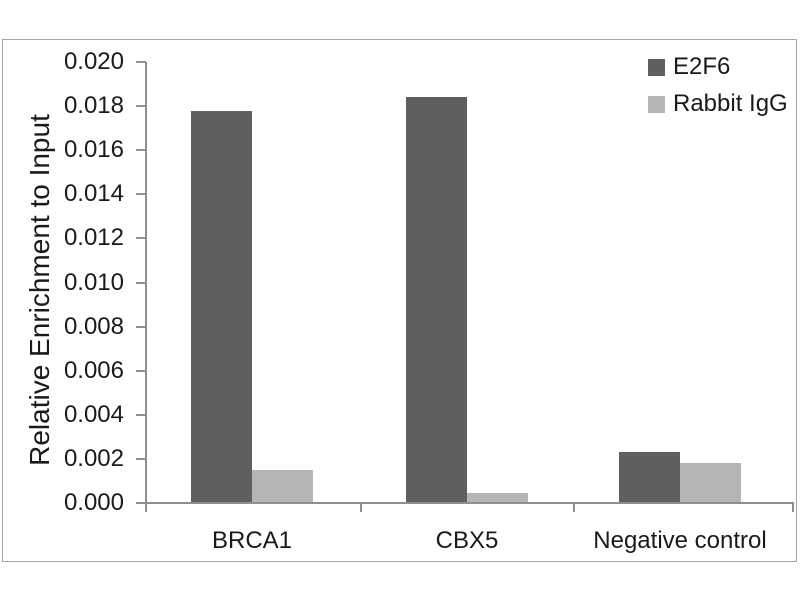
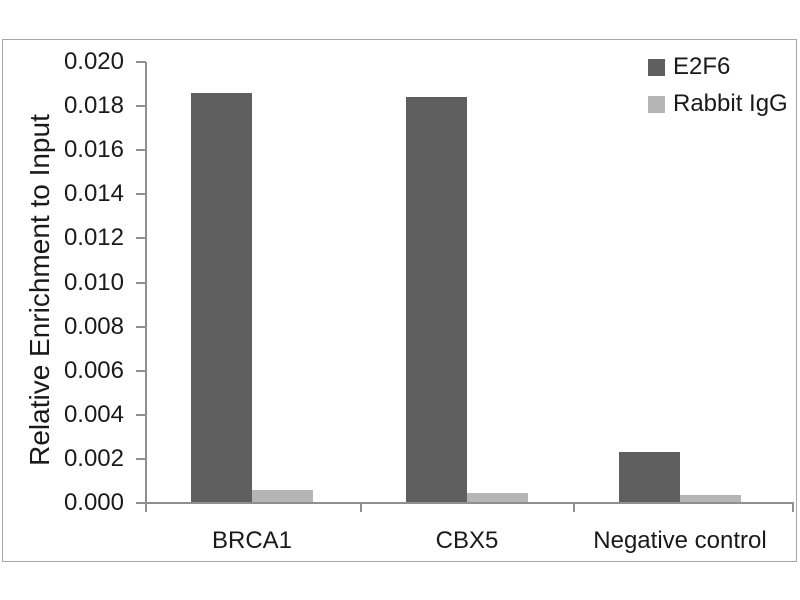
E2F6/BRCA1: 0.0178 -> 0.0186
Rabbit IgG/BRCA1: 0.0015 -> 0.0006
Rabbit IgG/Negative control: 0.0018 -> 0.0003
